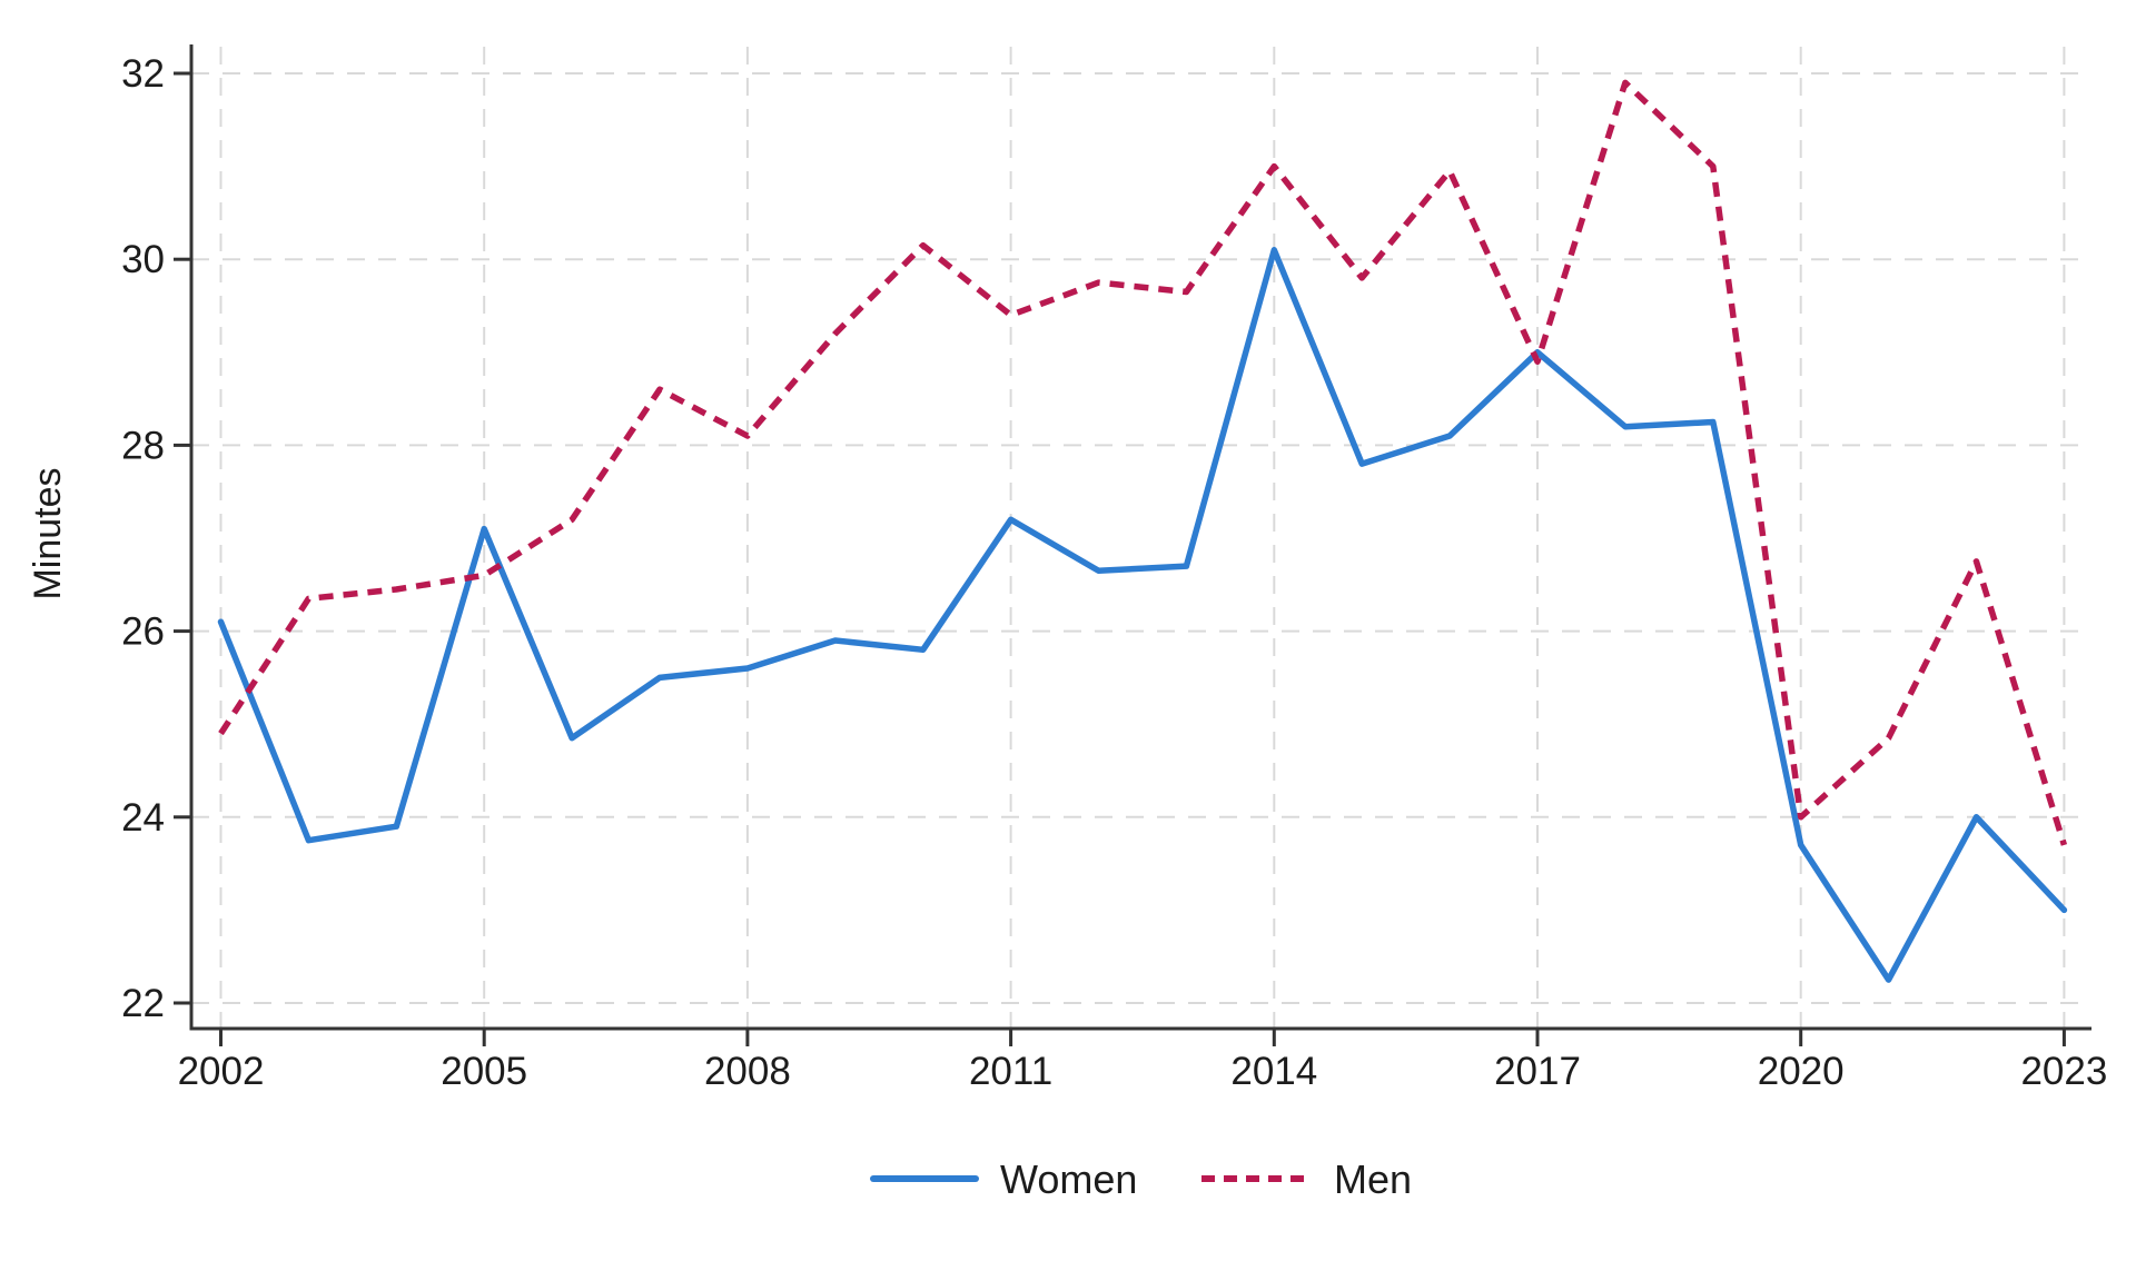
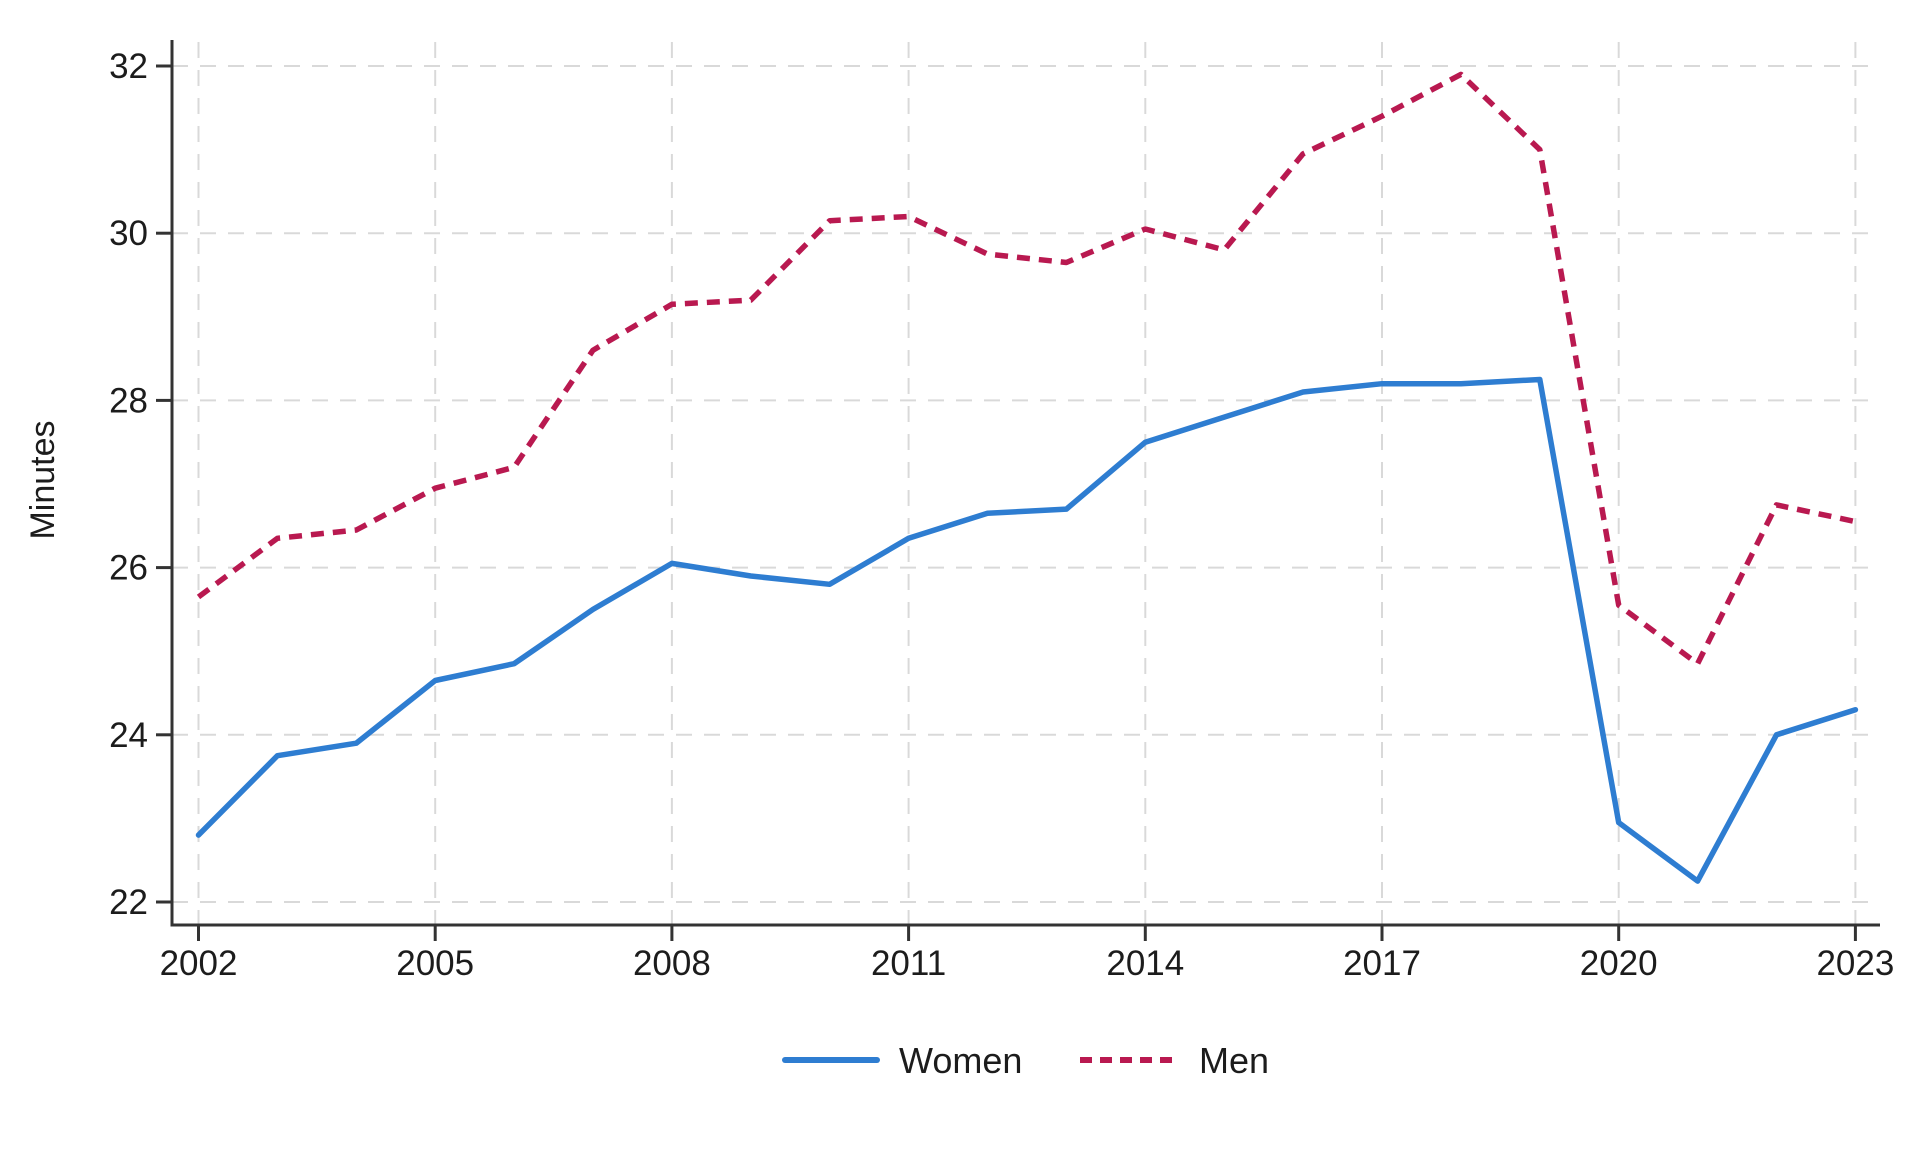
Women/2002: 26.1 -> 22.8
Men/2002: 24.9 -> 25.6
Women/2005: 27.1 -> 24.6
Men/2005: 26.6 -> 26.9
Women/2008: 25.6 -> 26.1
Men/2008: 28.1 -> 29.1
Women/2011: 27.2 -> 26.4
Men/2011: 29.4 -> 30.2
Women/2014: 30.1 -> 27.5
Men/2014: 31.0 -> 30.1
Women/2017: 29.0 -> 28.2
Men/2017: 28.9 -> 31.4
Women/2020: 23.7 -> 22.9
Men/2020: 24.0 -> 25.6
Women/2023: 23.0 -> 24.3
Men/2023: 23.7 -> 26.6
